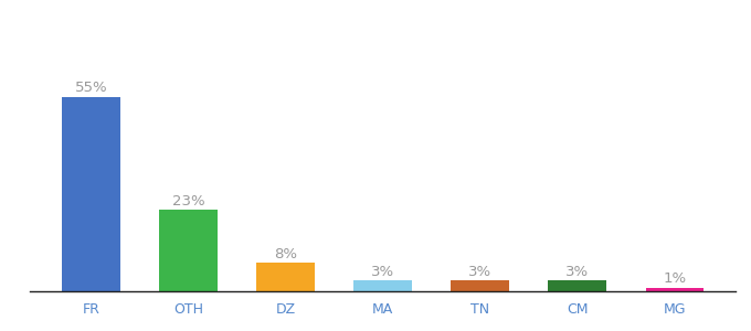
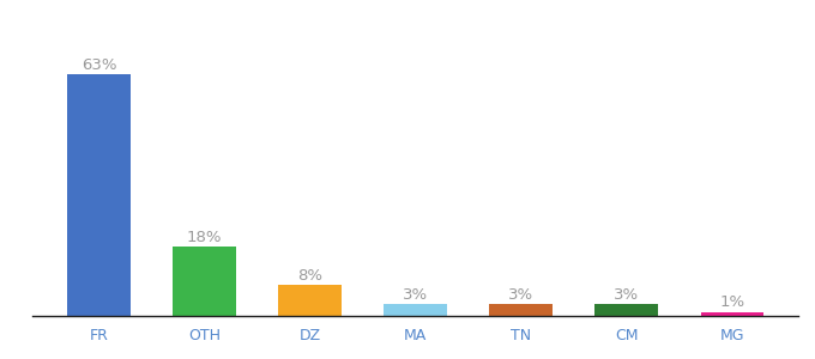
FR: 55% -> 63%
OTH: 23% -> 18%
